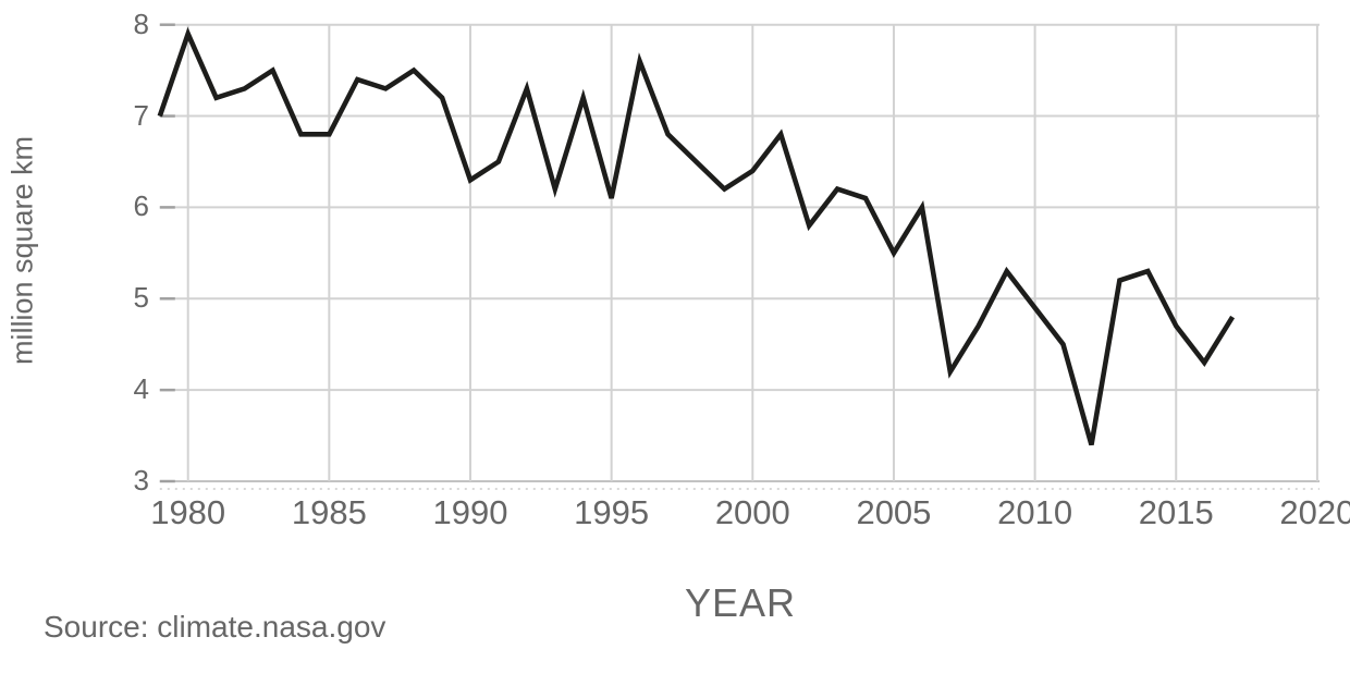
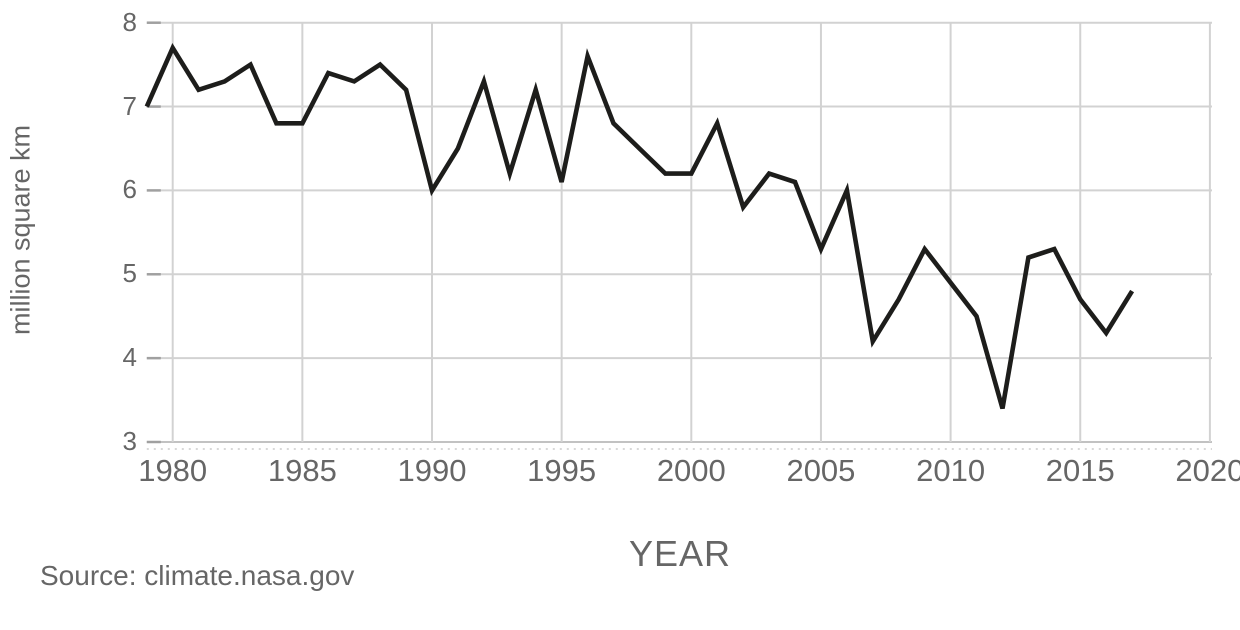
1980: 7.9 -> 7.7
1990: 6.3 -> 6.0
2000: 6.4 -> 6.2
2005: 5.5 -> 5.3
